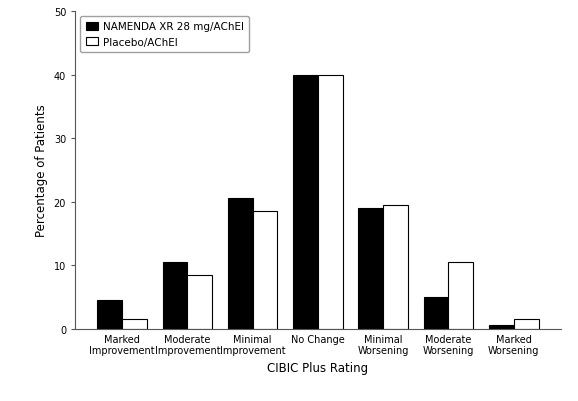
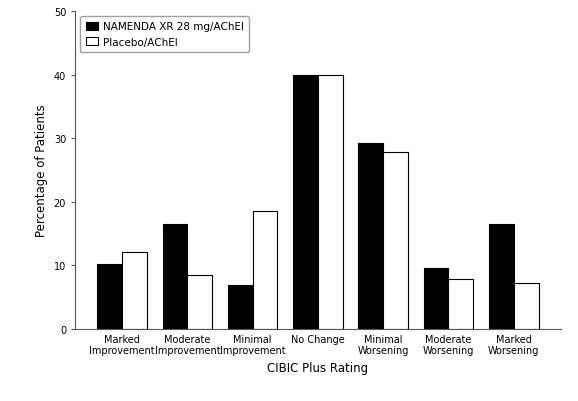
NAMENDA XR 28 mg/AChEI/Marked Improvement: 4.5 -> 10.2
Placebo/AChEI/Marked Improvement: 1.5 -> 12.0
NAMENDA XR 28 mg/AChEI/Moderate Improvement: 10.5 -> 16.4
NAMENDA XR 28 mg/AChEI/Minimal Improvement: 20.5 -> 6.8
NAMENDA XR 28 mg/AChEI/Minimal Worsening: 19.0 -> 29.2
Placebo/AChEI/Minimal Worsening: 19.5 -> 27.8
NAMENDA XR 28 mg/AChEI/Moderate Worsening: 5.0 -> 9.6
Placebo/AChEI/Moderate Worsening: 10.5 -> 7.8
NAMENDA XR 28 mg/AChEI/Marked Worsening: 0.5 -> 16.4
Placebo/AChEI/Marked Worsening: 1.5 -> 7.2
